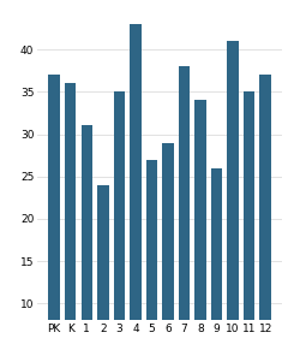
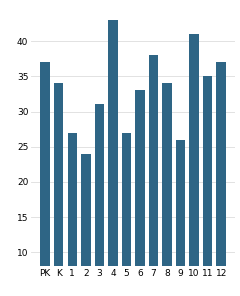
K: 36 -> 34
1: 31 -> 27
3: 35 -> 31
6: 29 -> 33
